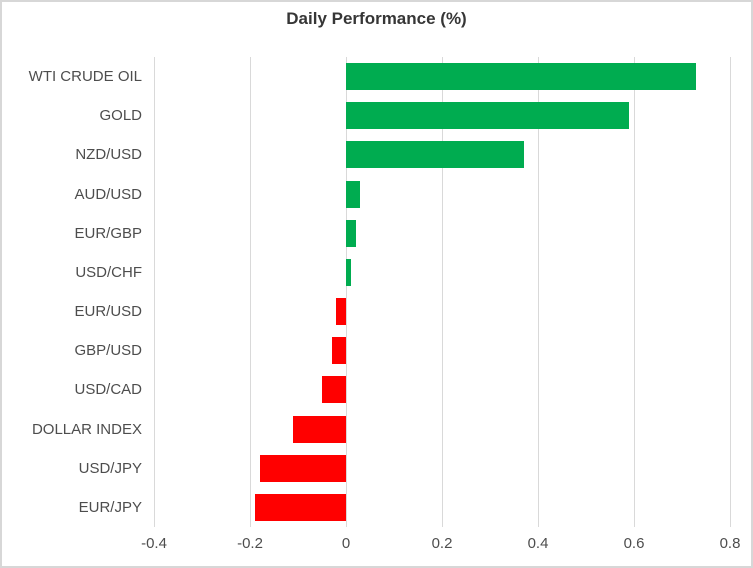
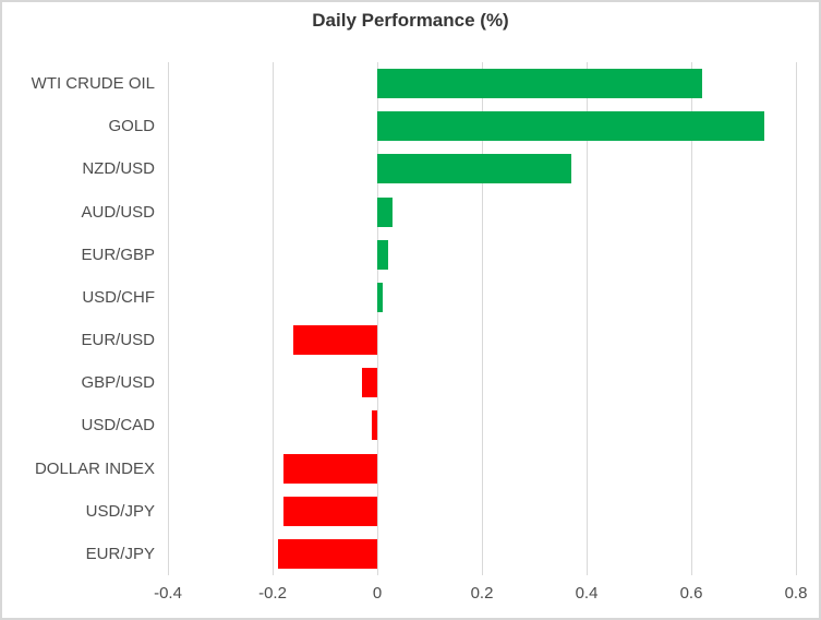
WTI CRUDE OIL: 0.73 -> 0.62
GOLD: 0.59 -> 0.74
EUR/USD: -0.02 -> -0.16
USD/CAD: -0.05 -> -0.01
DOLLAR INDEX: -0.11 -> -0.18
